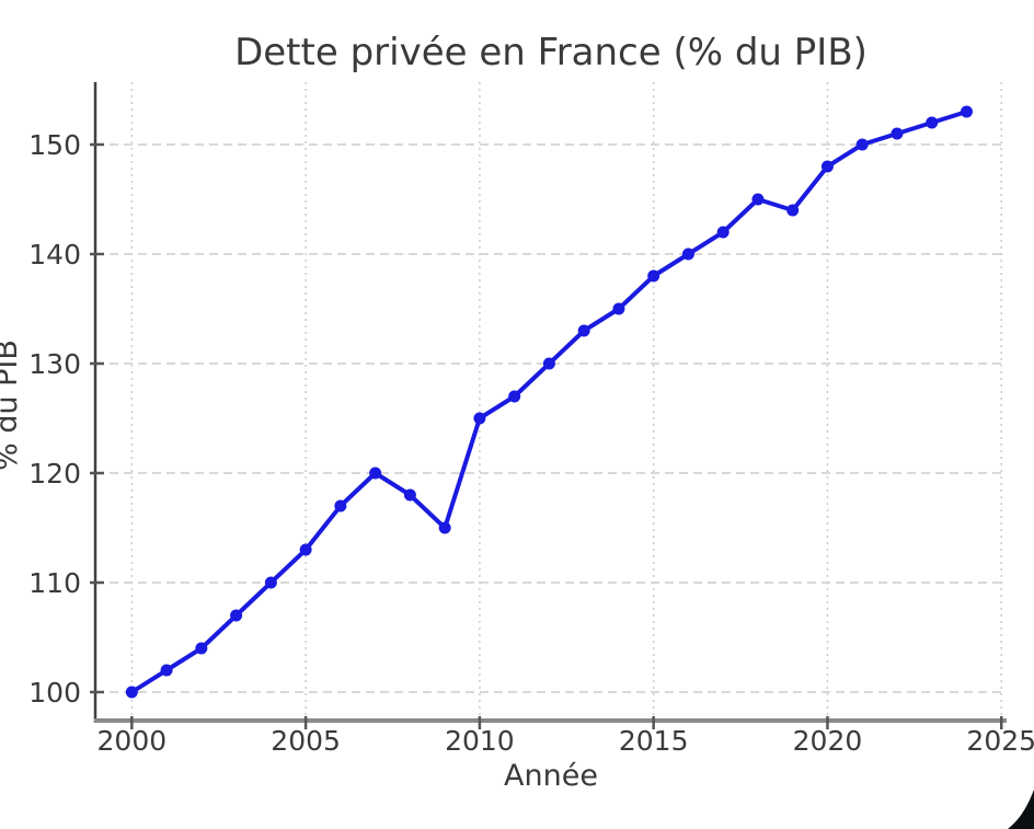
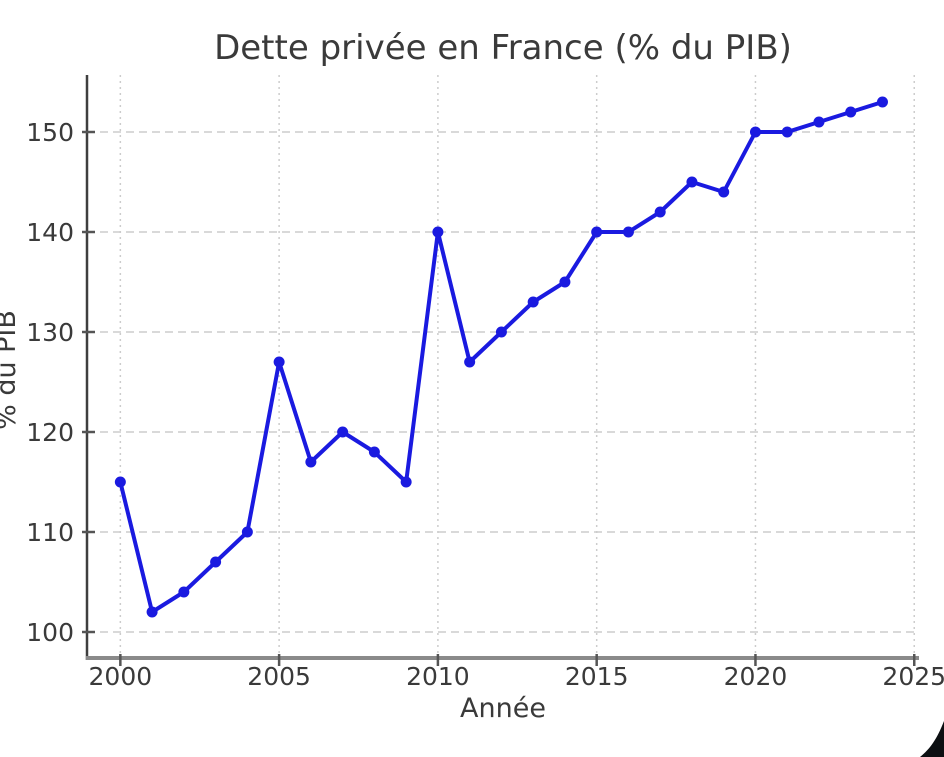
2000: 100 -> 115
2005: 113 -> 127
2010: 125 -> 140
2015: 138 -> 140
2020: 148 -> 150
